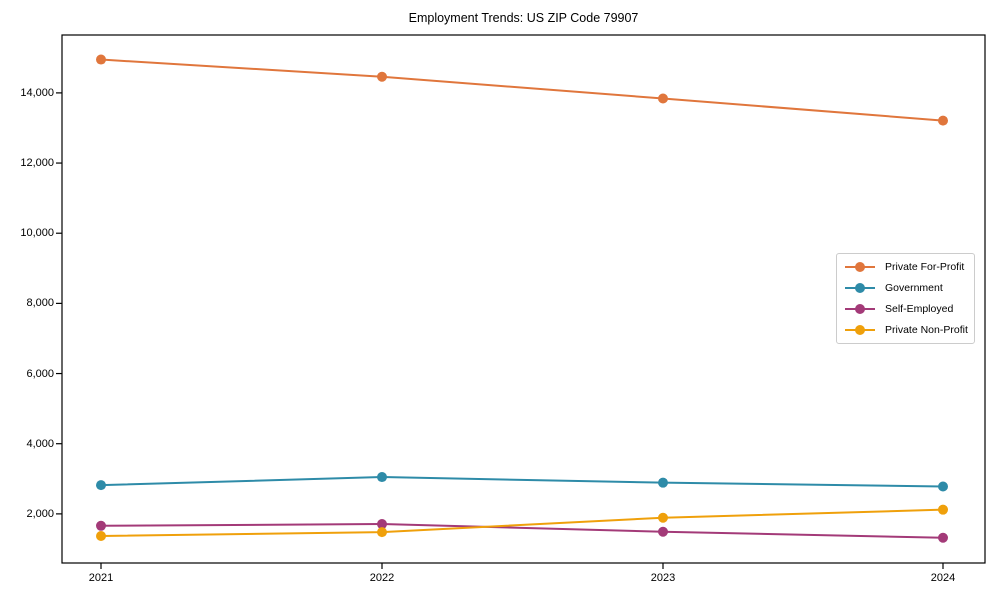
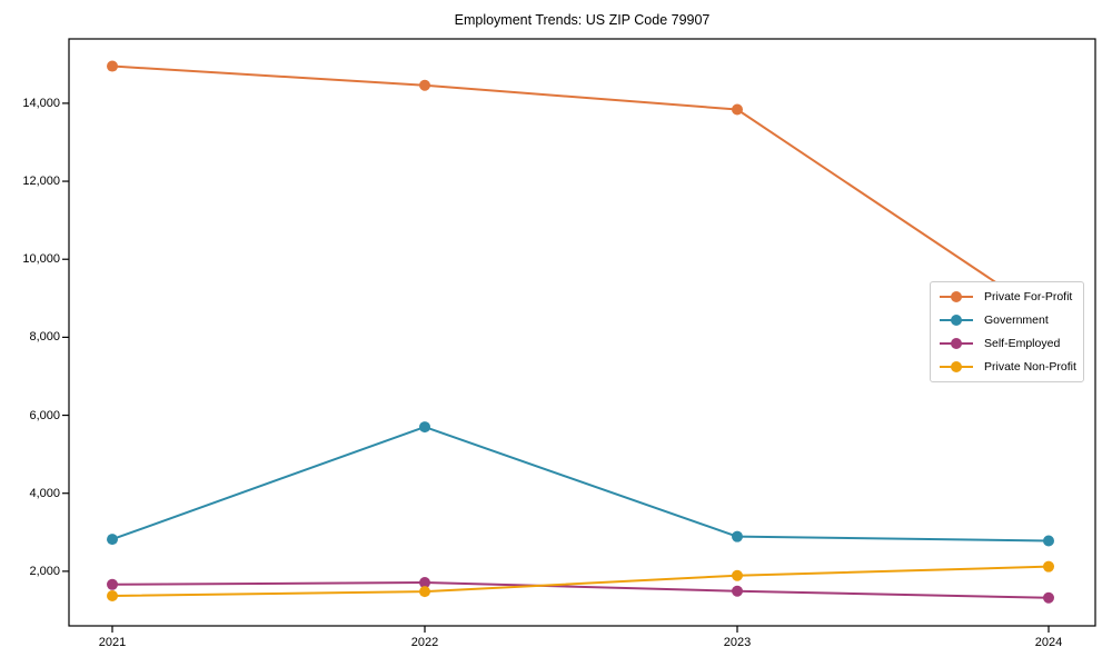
Government/2022: 3000 -> 5700
Private For-Profit/2024: 13200 -> 8500
